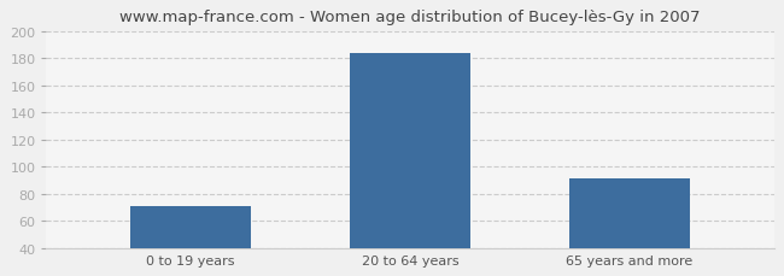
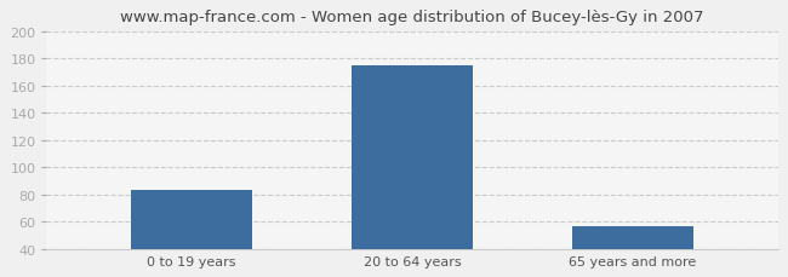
0 to 19 years: 71 -> 83
20 to 64 years: 184 -> 175
65 years and more: 91 -> 57
